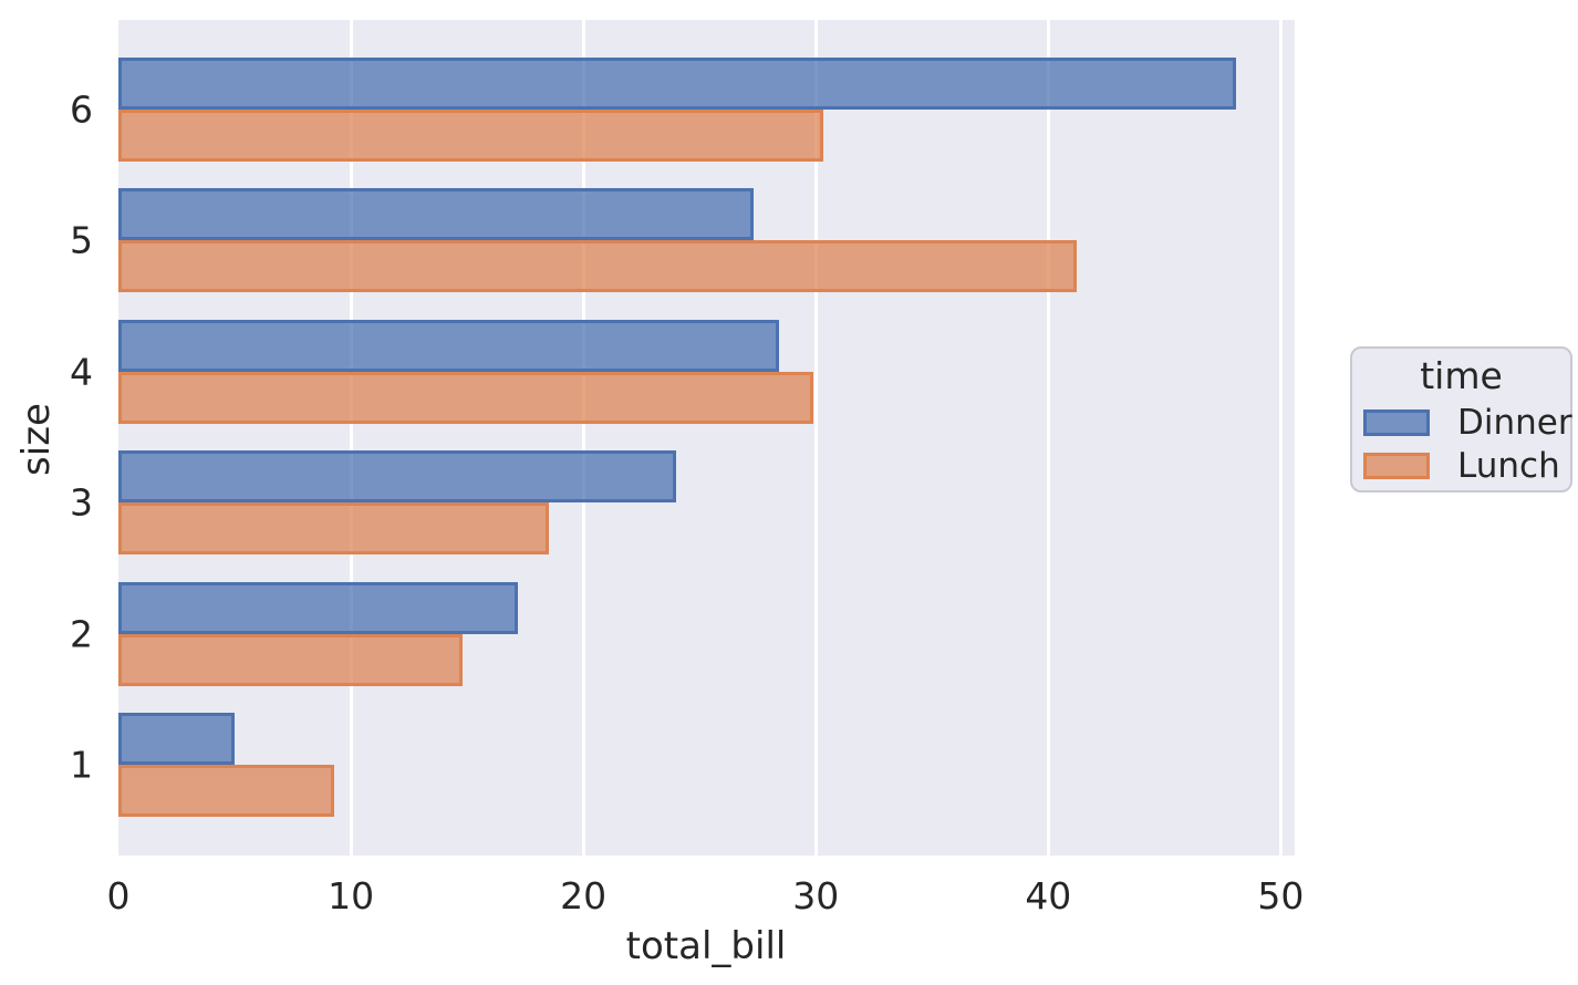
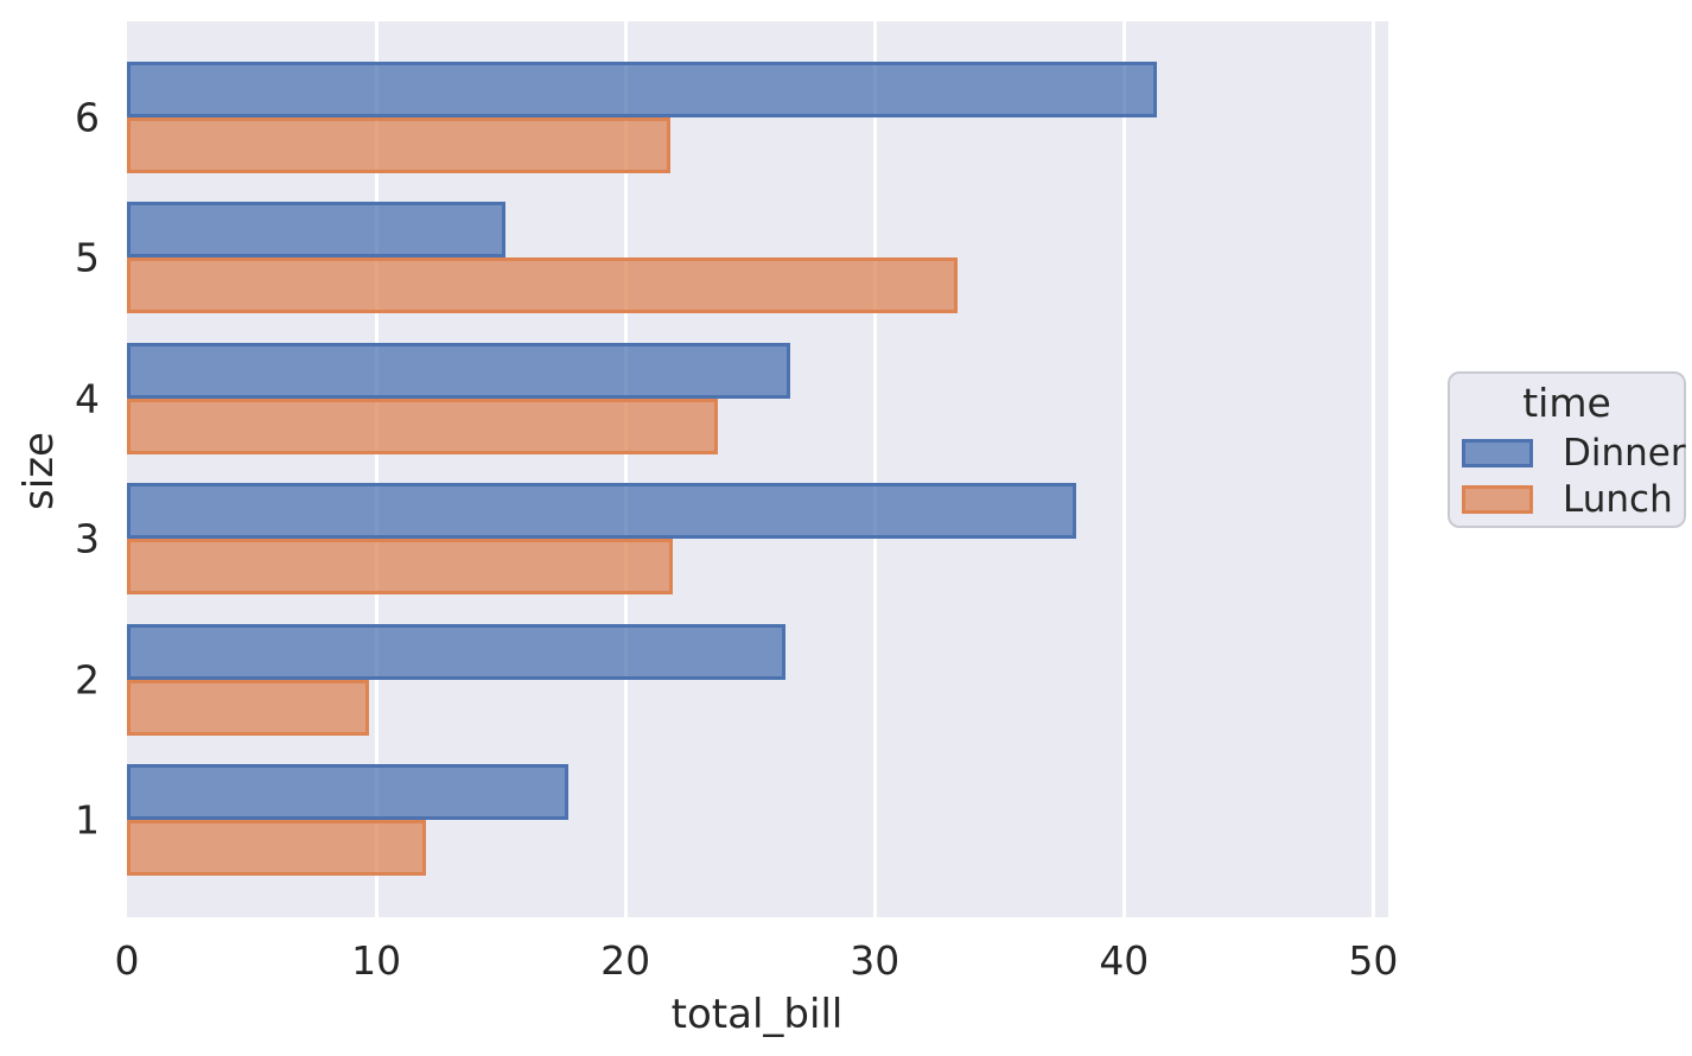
Dinner/6: 48.1 -> 41.3
Lunch/6: 30.3 -> 21.8
Dinner/5: 27.3 -> 15.2
Lunch/5: 41.2 -> 33.3
Dinner/4: 28.4 -> 26.6
Lunch/4: 29.9 -> 23.7
Dinner/3: 24.0 -> 38.1
Lunch/3: 18.5 -> 21.9
Dinner/2: 17.2 -> 26.4
Lunch/2: 14.8 -> 9.7
Dinner/1: 5.0 -> 17.7
Lunch/1: 9.3 -> 12.0
